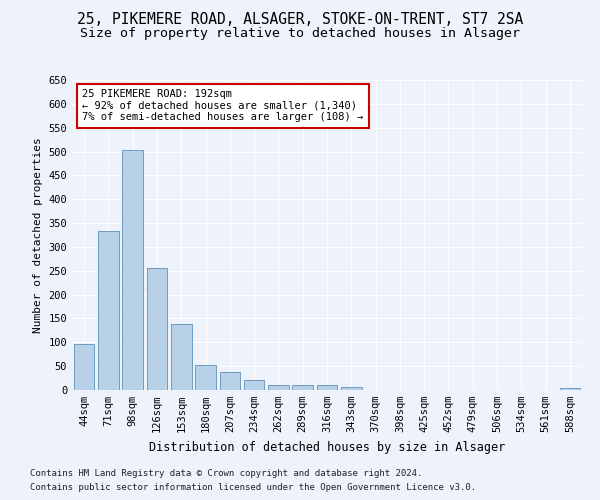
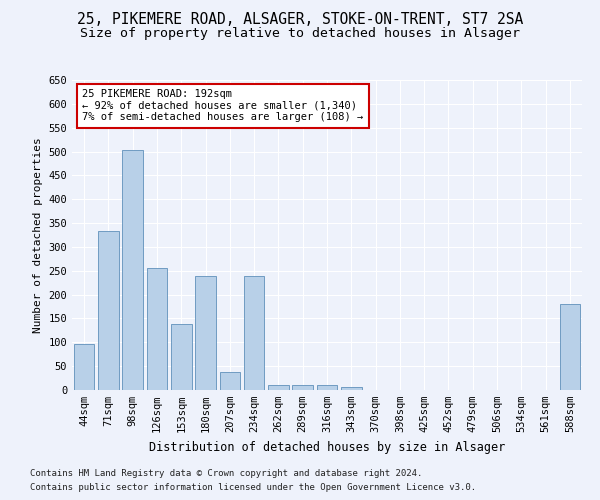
180sqm: 53 -> 240
234sqm: 21 -> 240
588sqm: 5 -> 180
